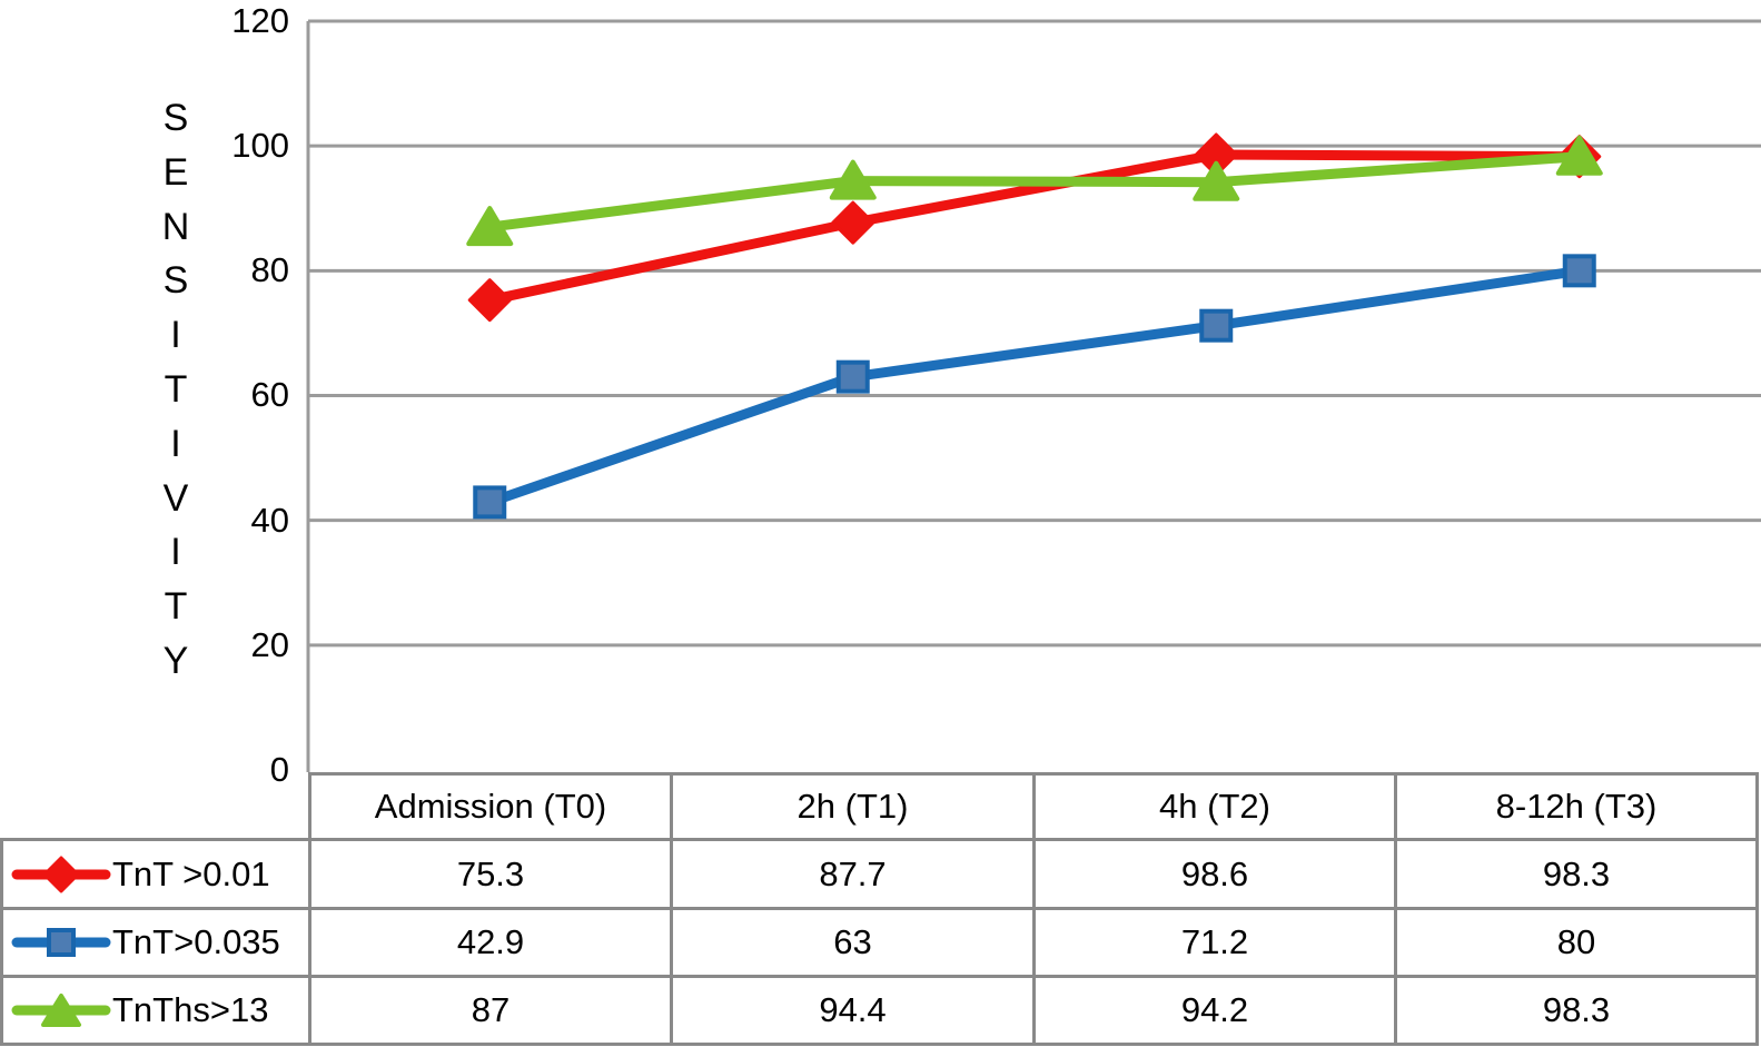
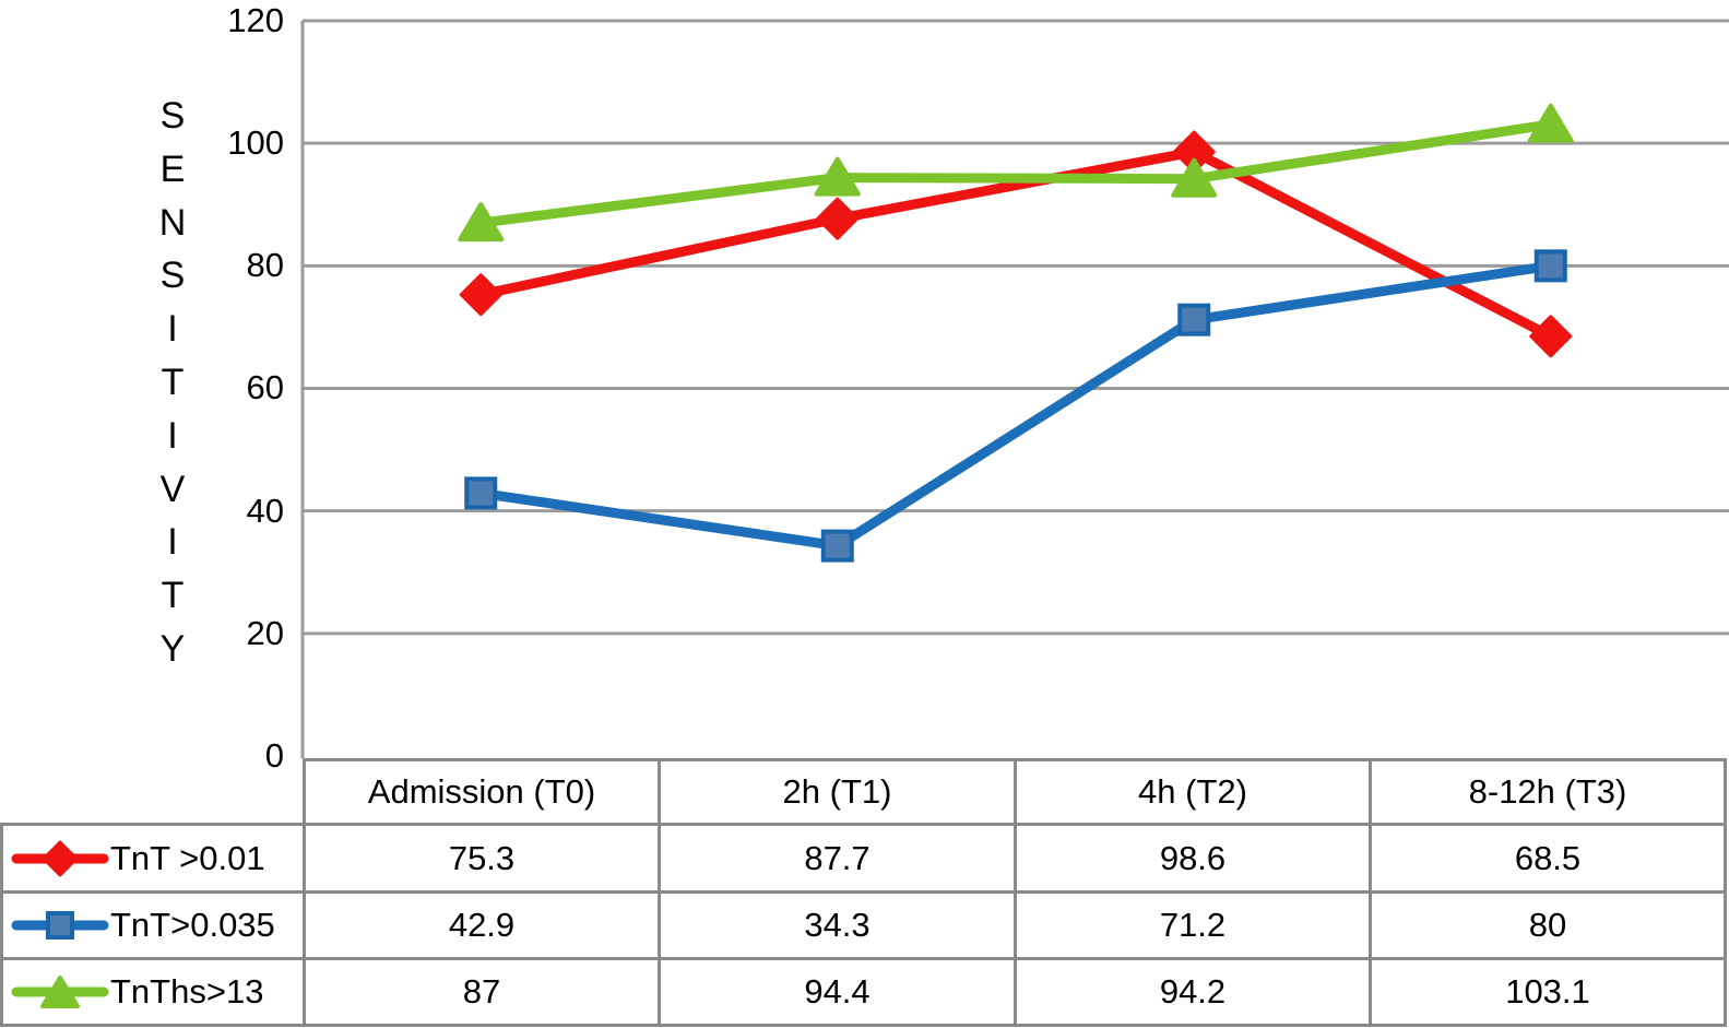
TnT>0.035/2h (T1): 63 -> 34.3
TnT >0.01/8-12h (T3): 98.3 -> 68.5
TnThs>13/8-12h (T3): 98.3 -> 103.1
